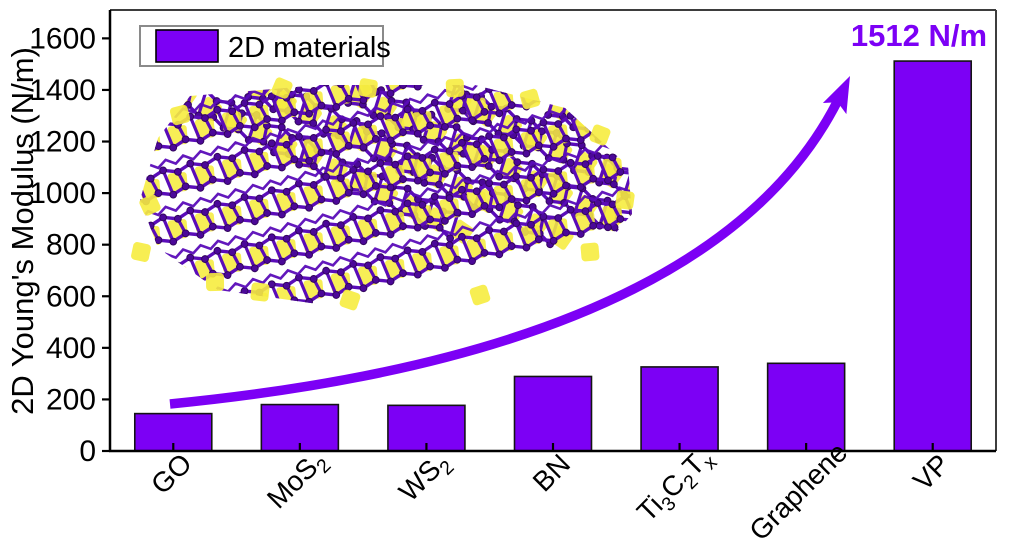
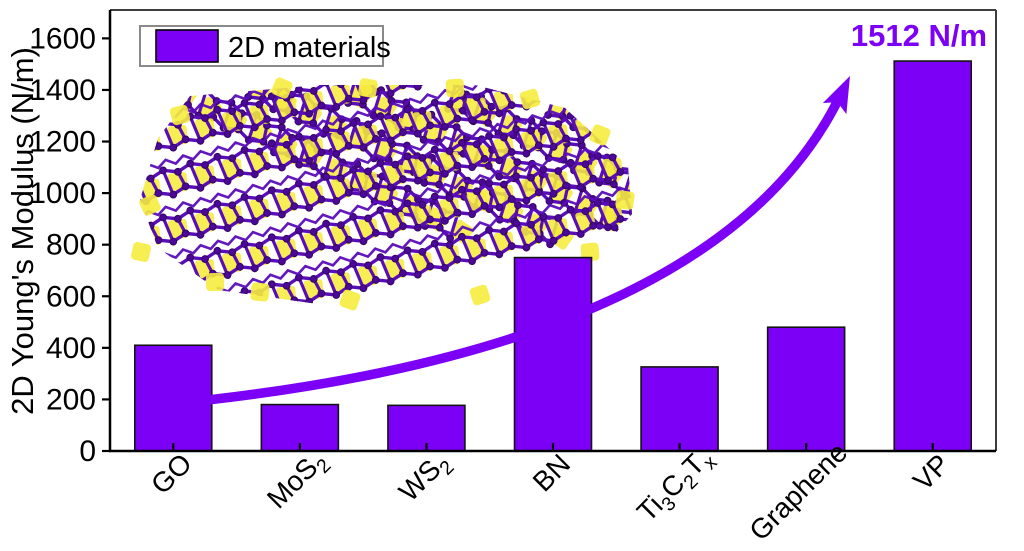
GO: 140 -> 410
BN: 290 -> 750
Graphene: 340 -> 480
